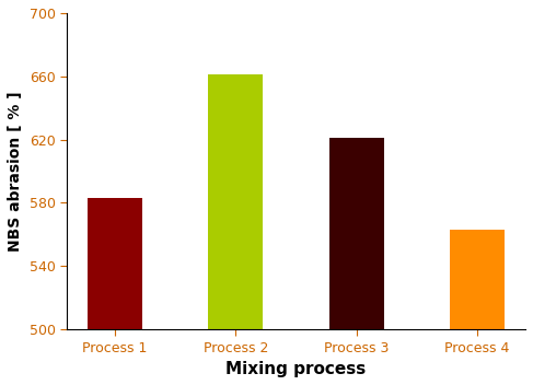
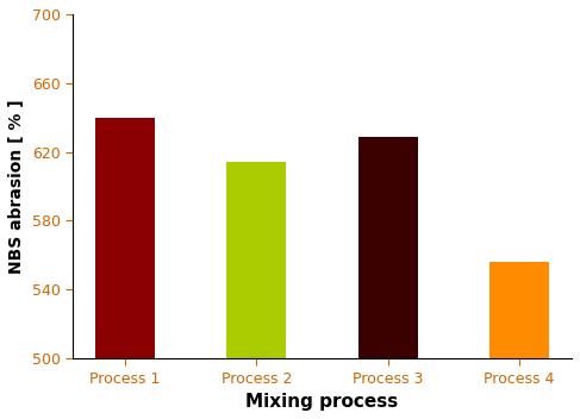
Process 1: 583 -> 640
Process 2: 661 -> 614
Process 3: 621 -> 629
Process 4: 563 -> 556
